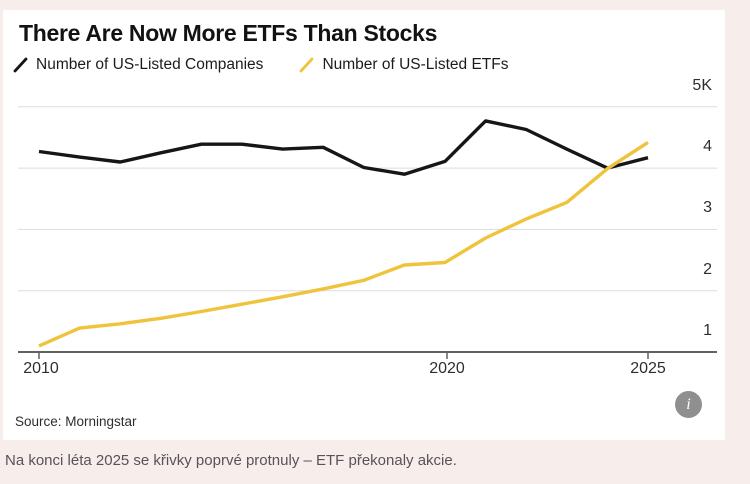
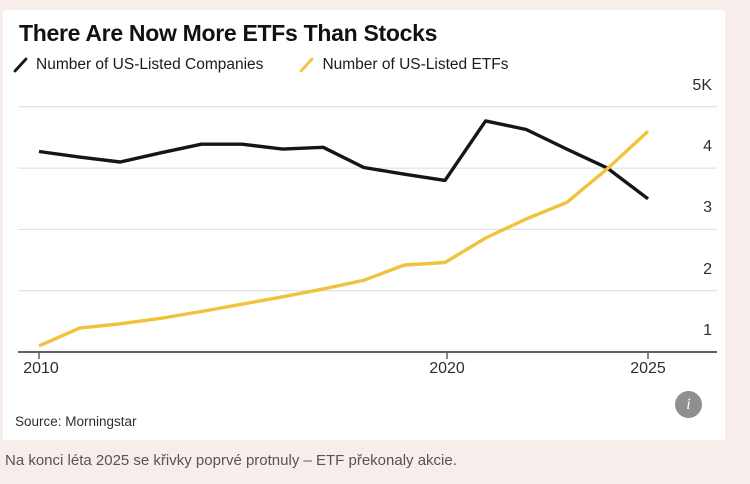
Number of US-Listed Companies/2020: 4.1K -> 3.8K
Number of US-Listed Companies/2025: 4.2K -> 3.5K
Number of US-Listed ETFs/2025: 4.4K -> 4.6K
